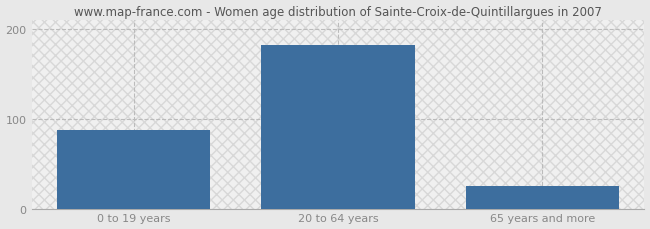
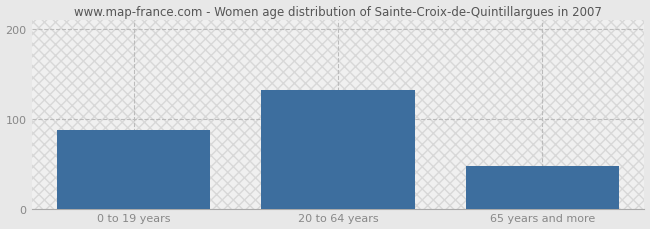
20 to 64 years: 182 -> 132
65 years and more: 25 -> 48
